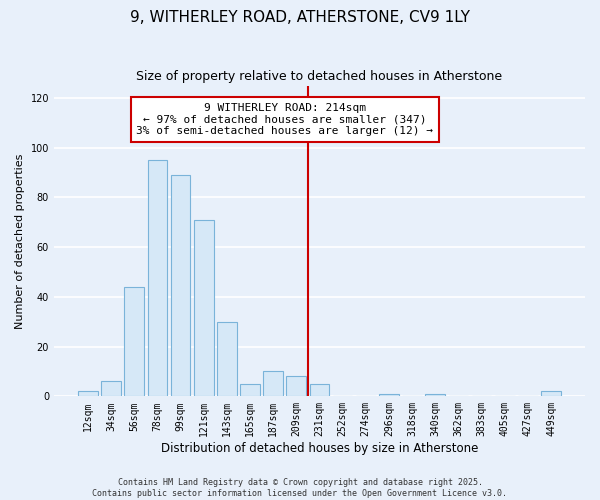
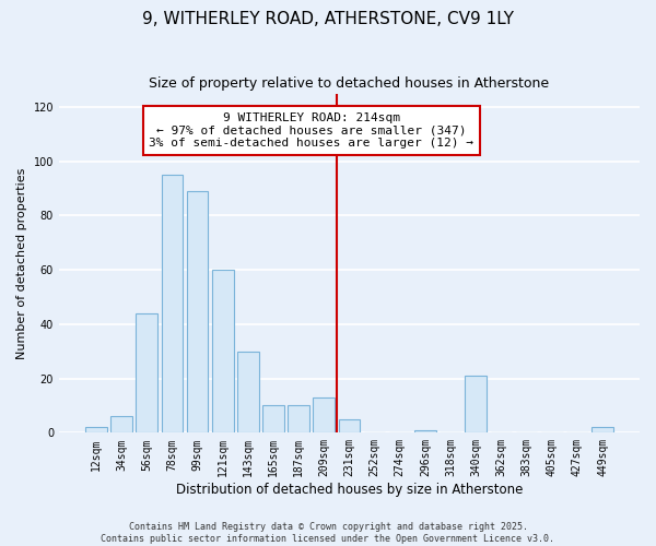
121sqm: 71 -> 60
165sqm: 5 -> 10
209sqm: 8 -> 13
340sqm: 1 -> 21
